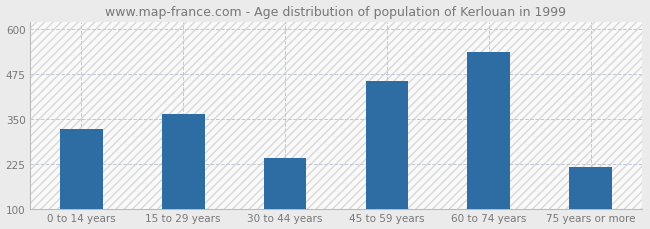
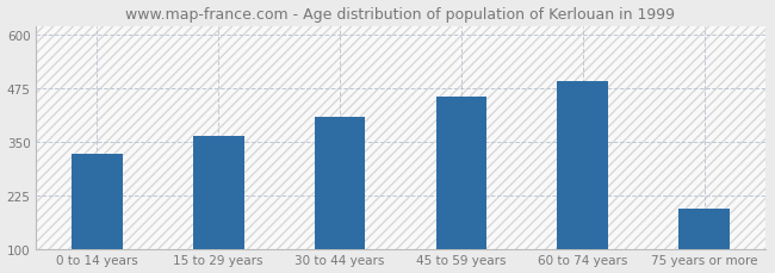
30 to 44 years: 240 -> 408
60 to 74 years: 535 -> 492
75 years or more: 215 -> 192
